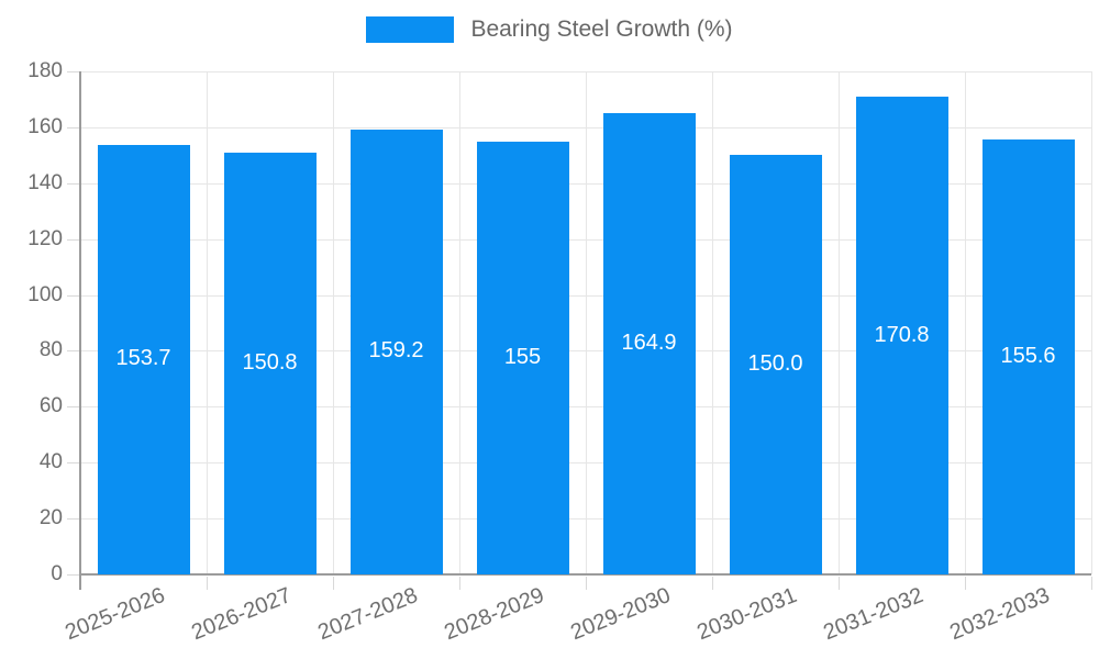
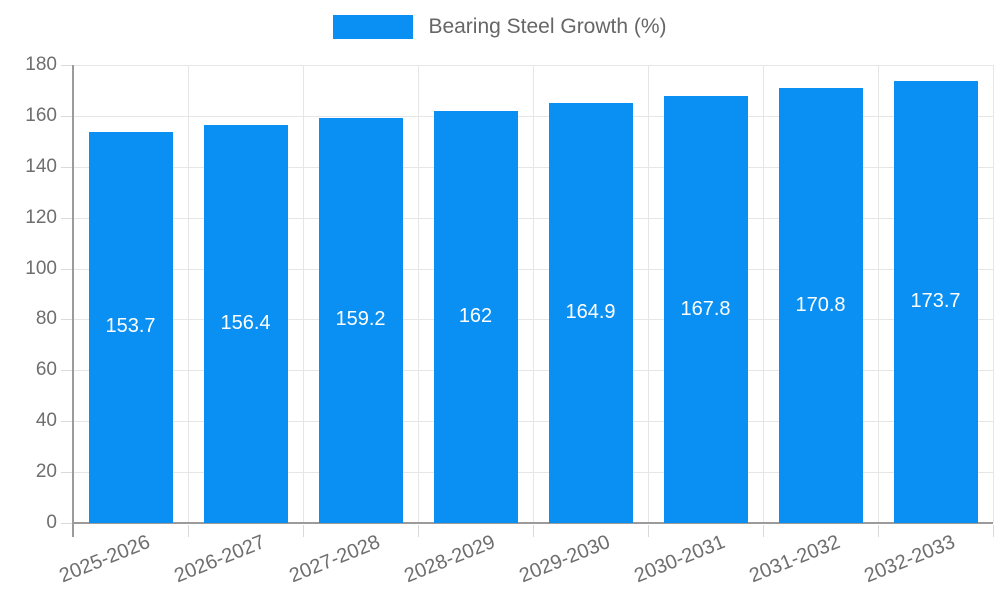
2026-2027: 150.8 -> 156.4
2028-2029: 155 -> 162
2030-2031: 150.0 -> 167.8
2032-2033: 155.6 -> 173.7
